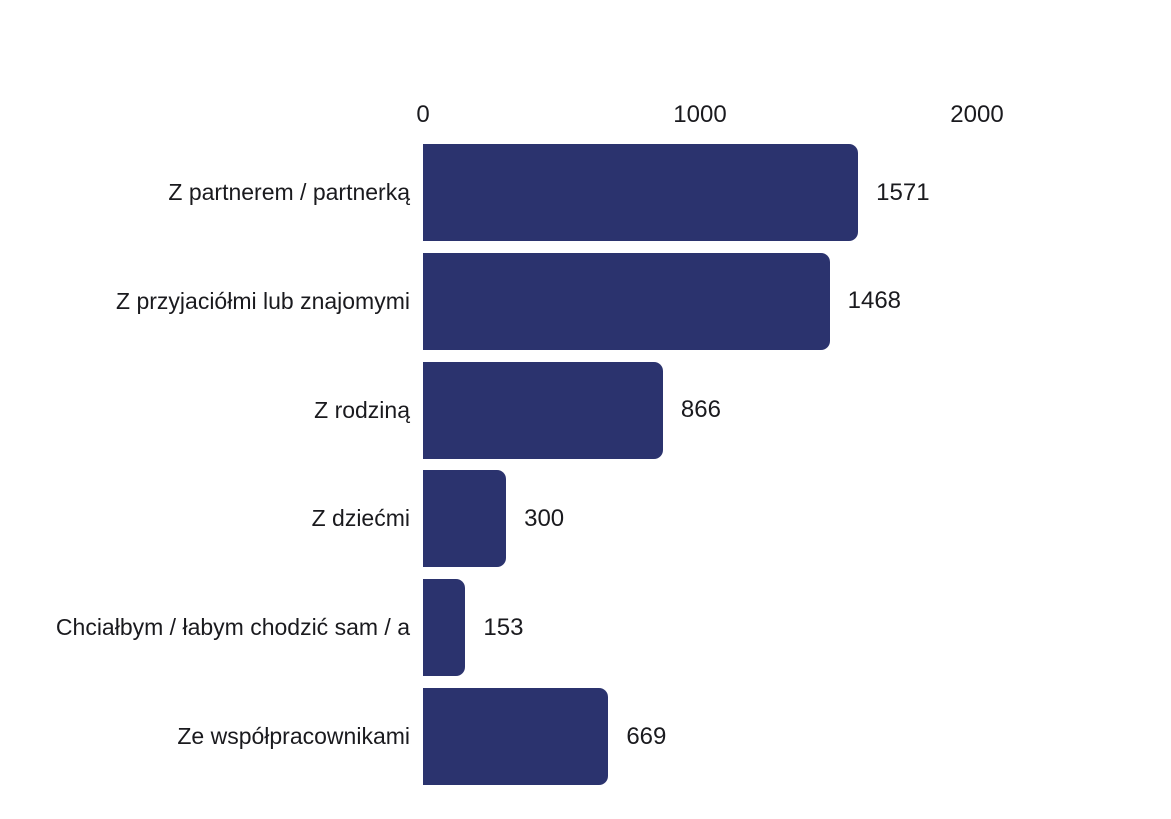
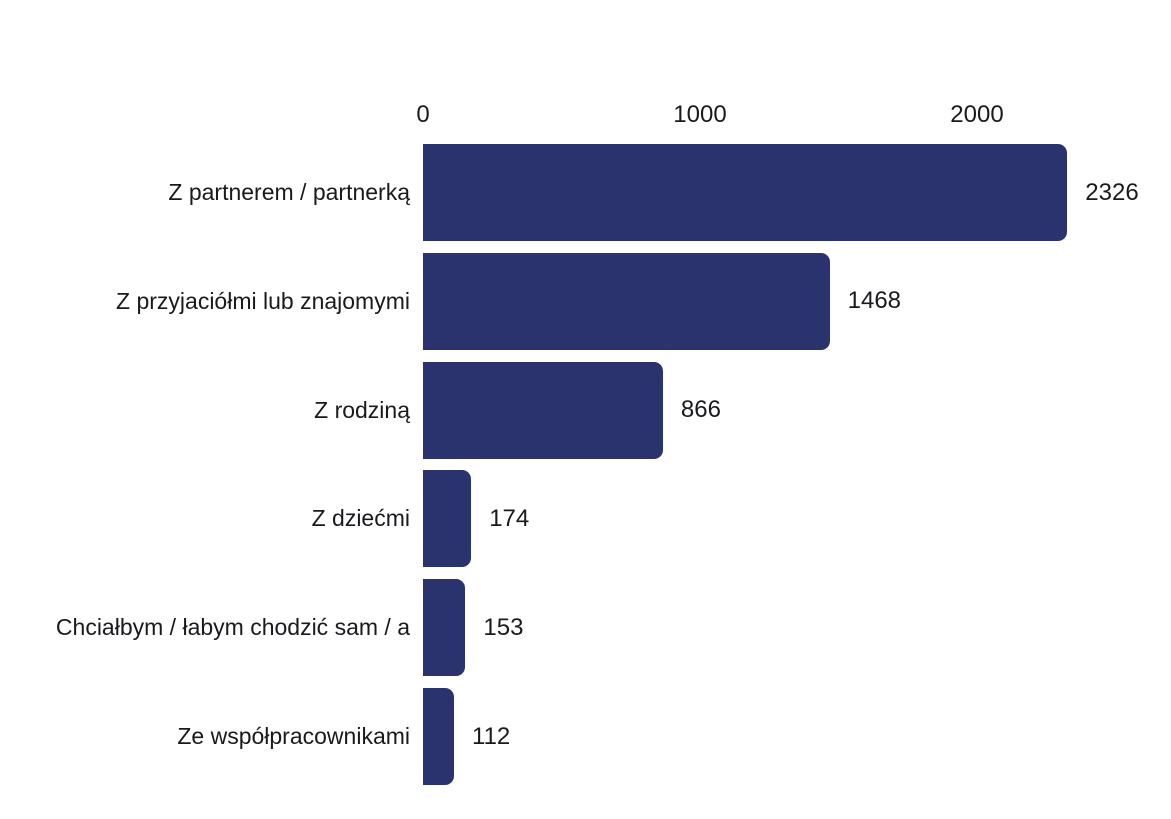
Z partnerem / partnerką: 1571 -> 2326
Z dziećmi: 300 -> 174
Ze współpracownikami: 669 -> 112
